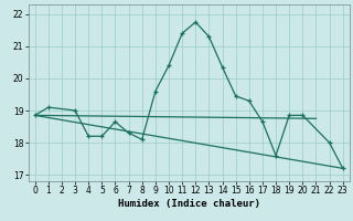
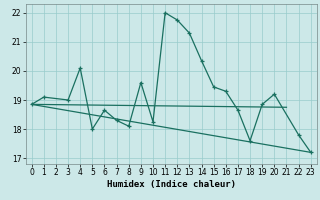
4: 18.20 -> 20.10
5: 18.20 -> 18.00
10: 20.40 -> 18.25
11: 21.40 -> 22.00
20: 18.85 -> 19.20
22: 18.00 -> 17.80
